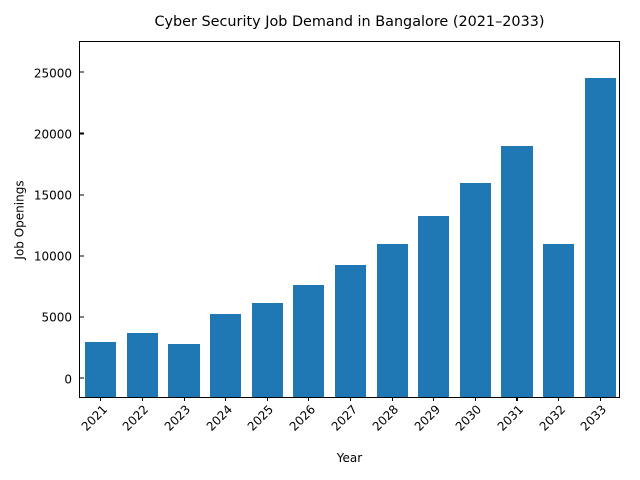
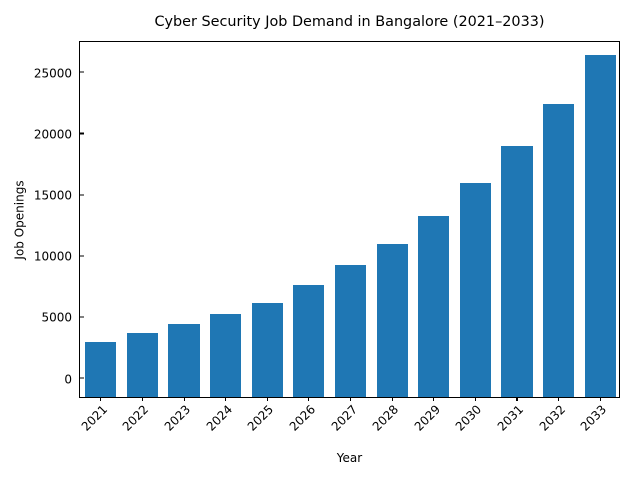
2023: 4300 -> 6000
2032: 12500 -> 24000
2033: 26100 -> 28000
